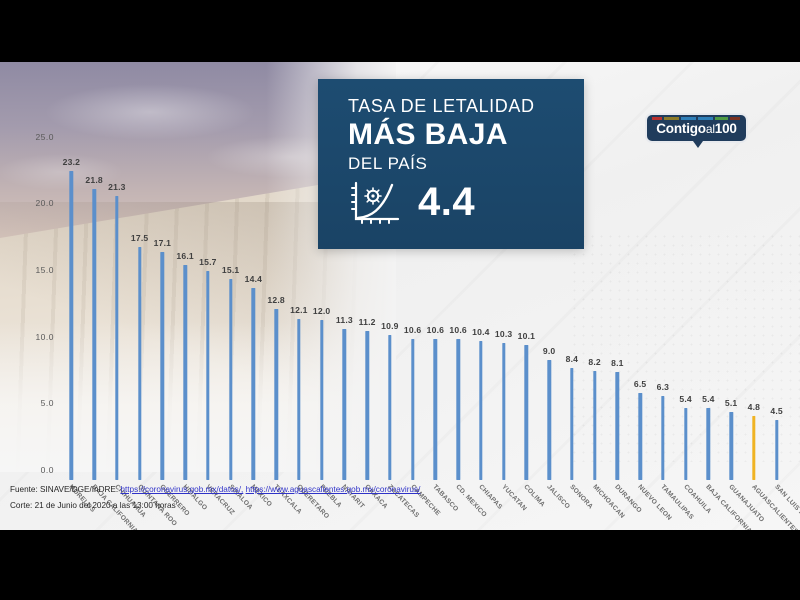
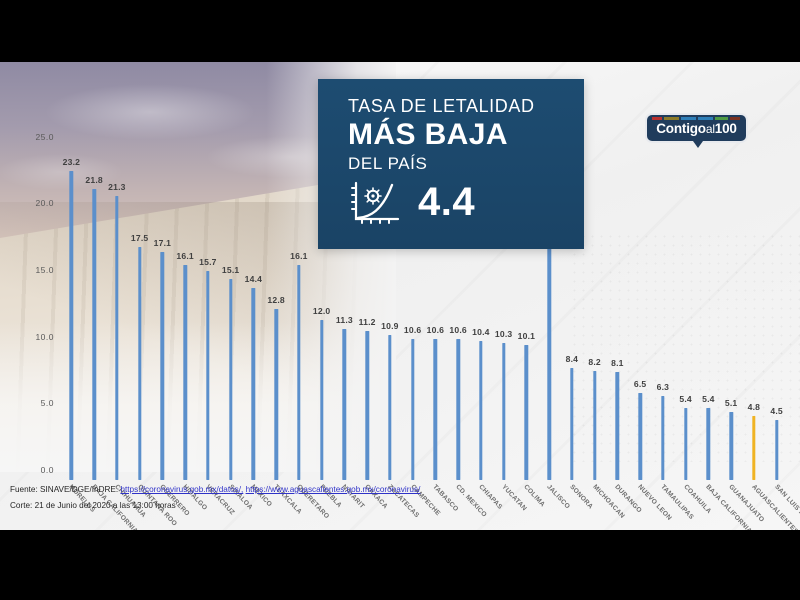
QUERETARO: 12.1 -> 16.1
JALISCO: 9.0 -> 19.1
